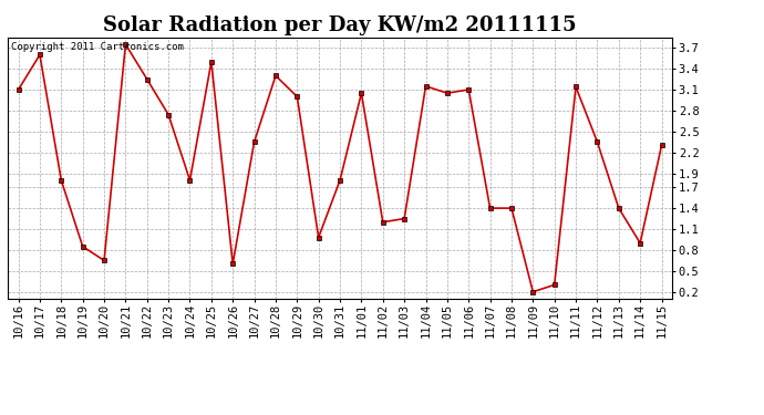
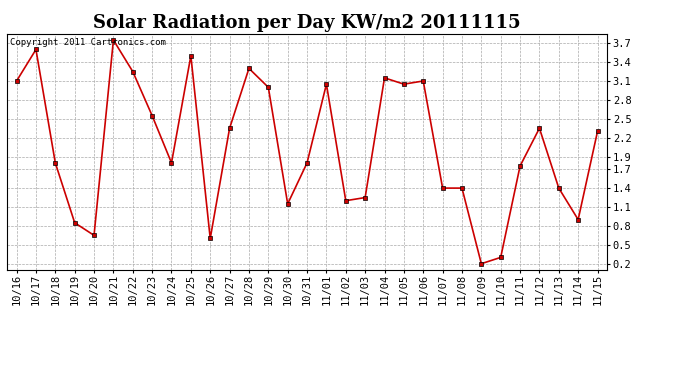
10/23: 2.74 -> 2.55
10/30: 0.98 -> 1.15
11/11: 3.14 -> 1.75
